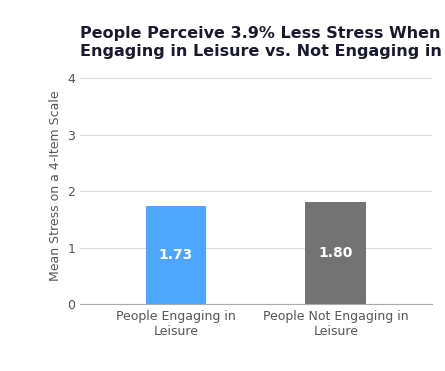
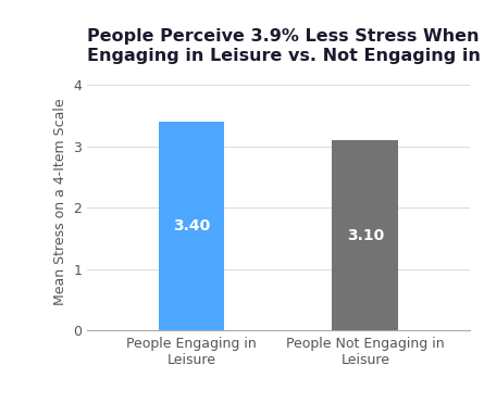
People Engaging in Leisure: 1.73 -> 3.40
People Not Engaging in Leisure: 1.80 -> 3.10
